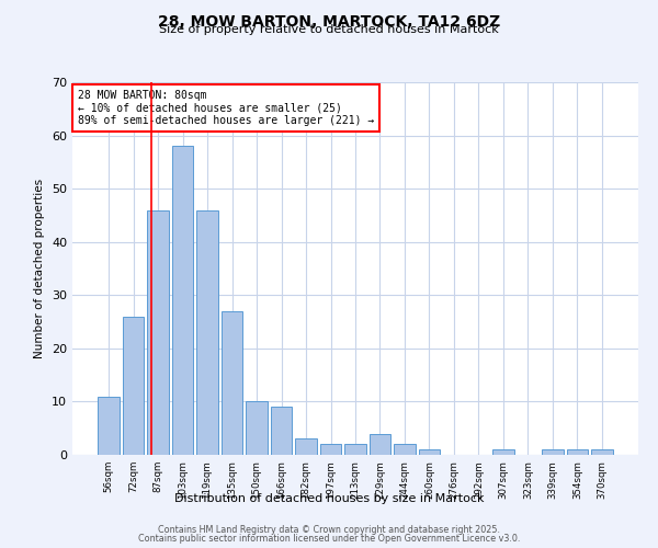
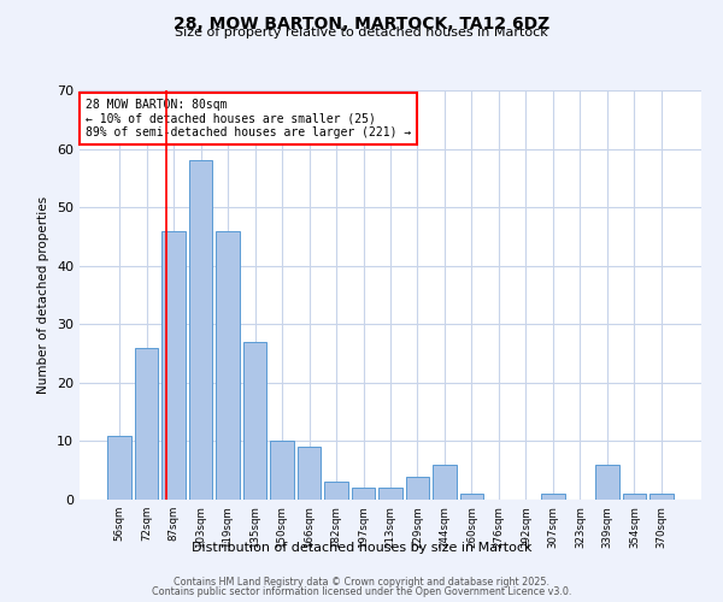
244sqm: 2 -> 6
339sqm: 1 -> 6
